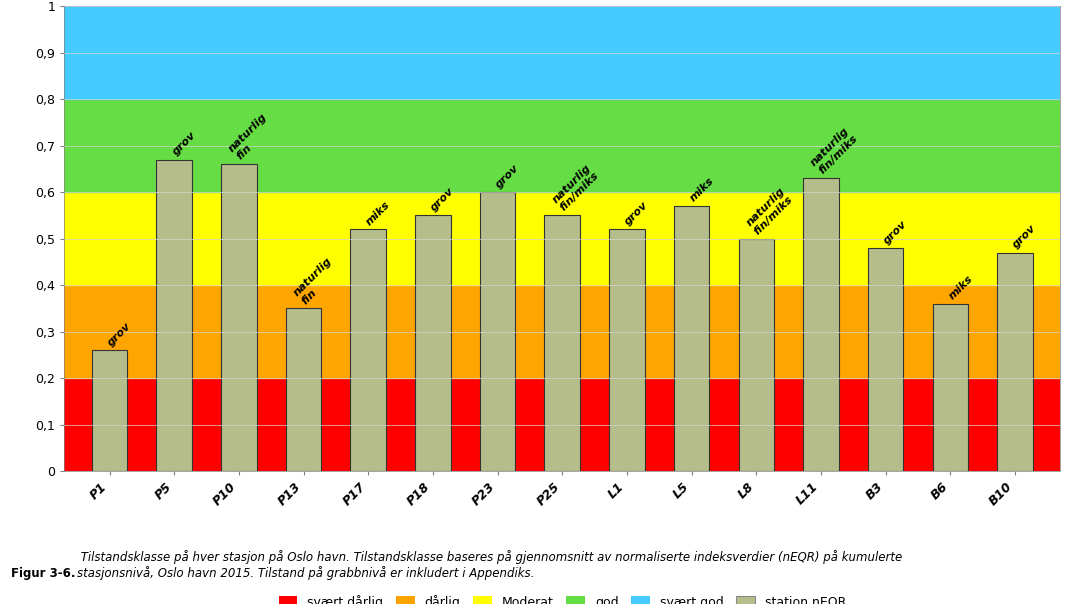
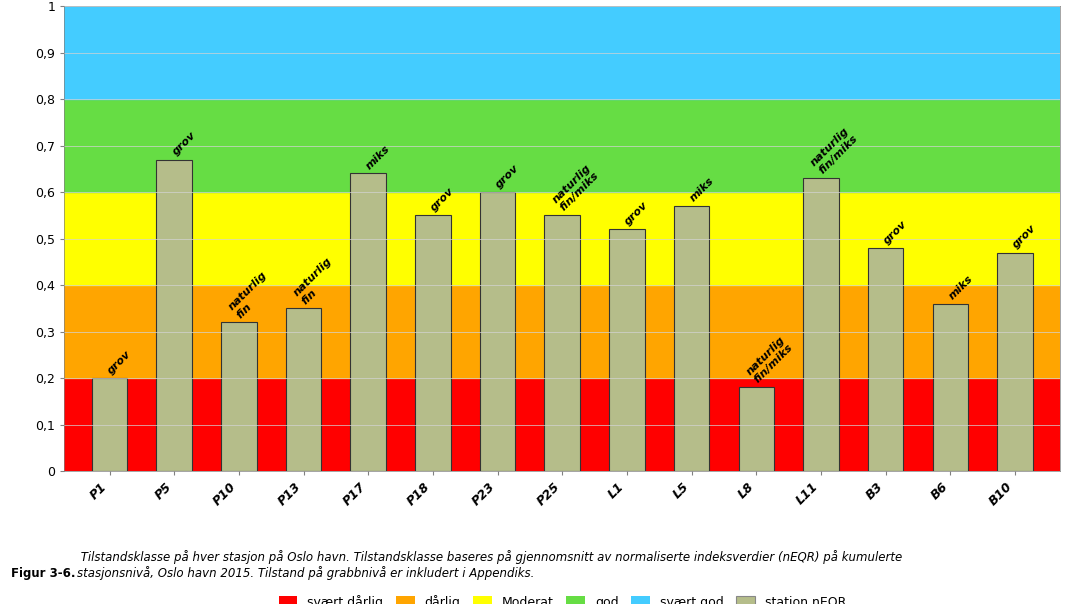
P1: 0,26 -> 0,20
P10: 0,66 -> 0,32
P17: 0,52 -> 0,64
L8: 0,50 -> 0,18
